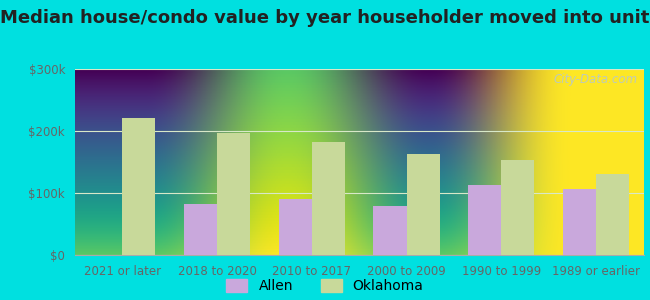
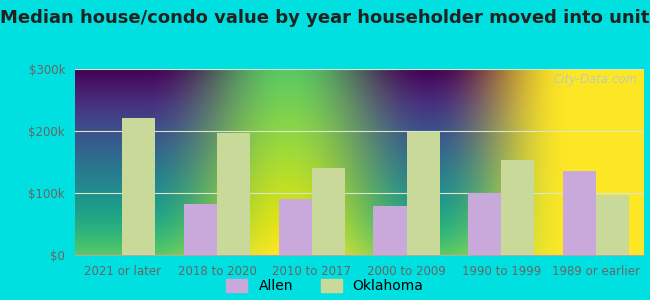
Oklahoma/2010 to 2017: $183k -> $140k
Oklahoma/2000 to 2009: $163k -> $198k
Allen/1990 to 1999: $113k -> $100k
Allen/1989 or earlier: $107k -> $136k
Oklahoma/1989 or earlier: $131k -> $96k
